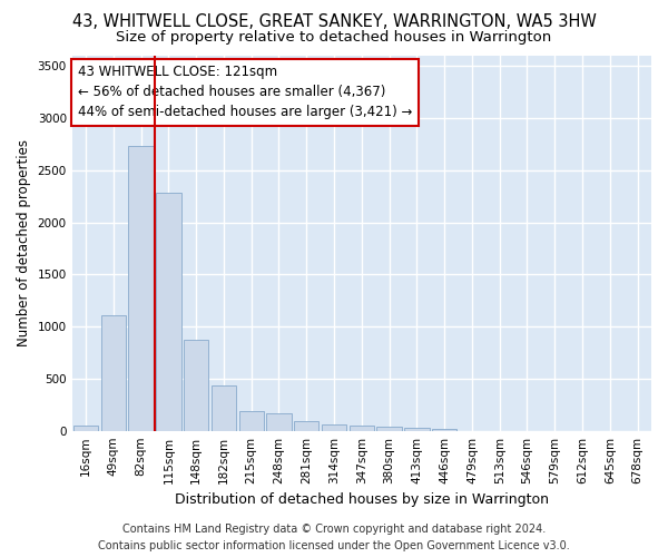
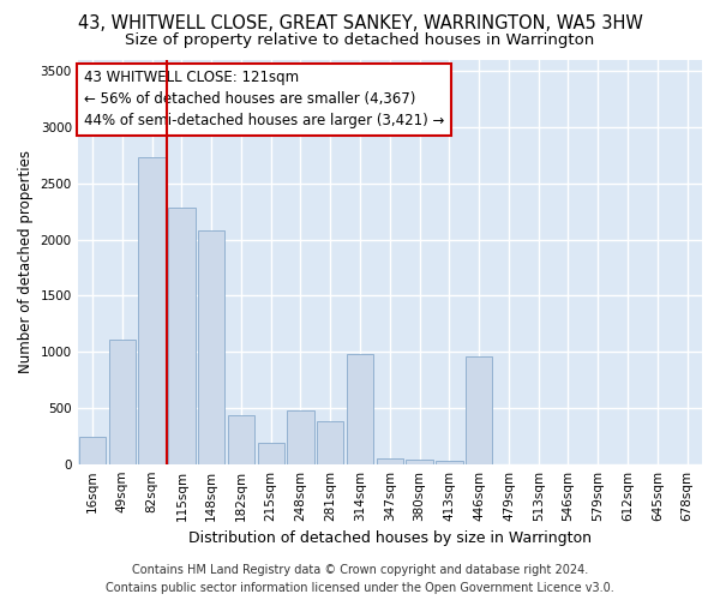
16sqm: 50 -> 240
148sqm: 870 -> 2080
248sqm: 170 -> 480
281sqm: 100 -> 380
314sqm: 60 -> 980
446sqm: 20 -> 960
